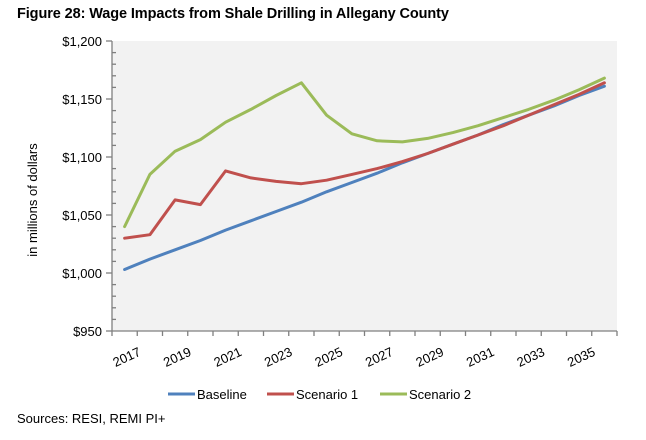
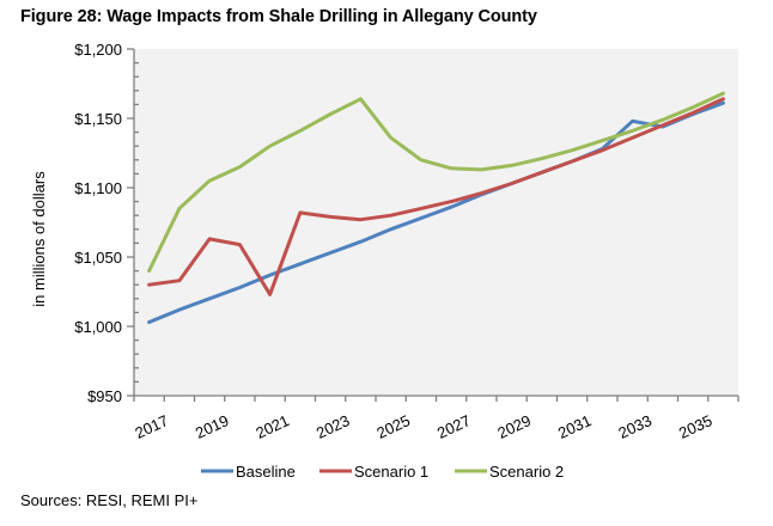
Scenario 1/2021: $1088 -> $1023
Baseline/2033: $1136 -> $1148
